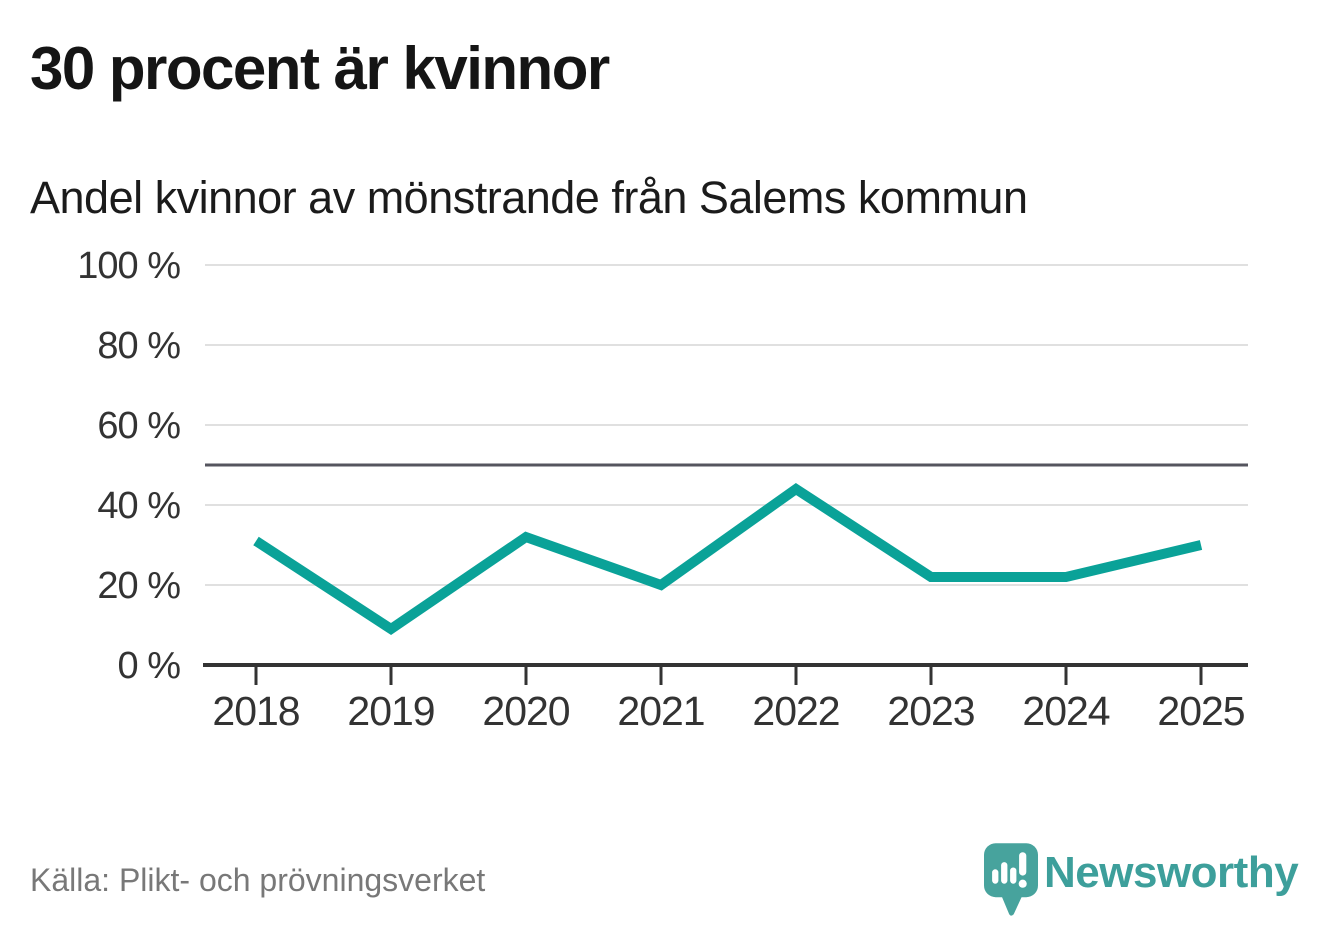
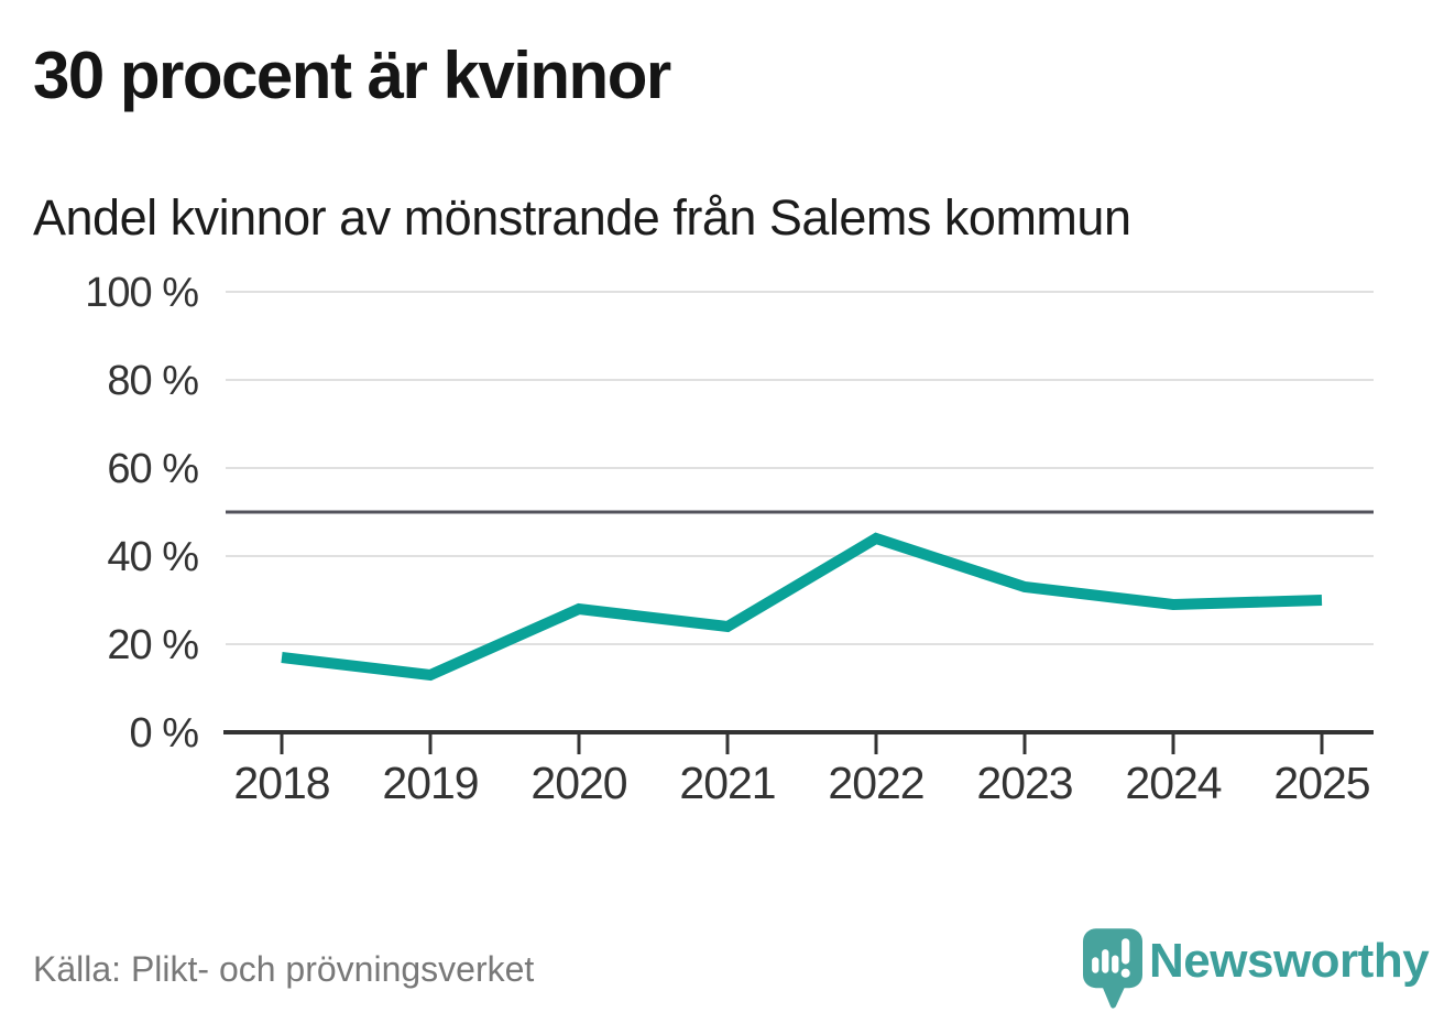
2018: 31% -> 17%
2019: 9% -> 13%
2020: 32% -> 28%
2021: 20% -> 24%
2023: 22% -> 33%
2024: 22% -> 29%
